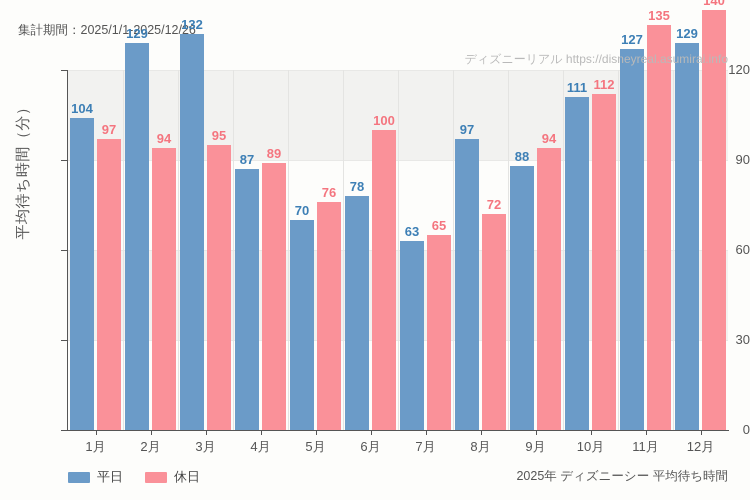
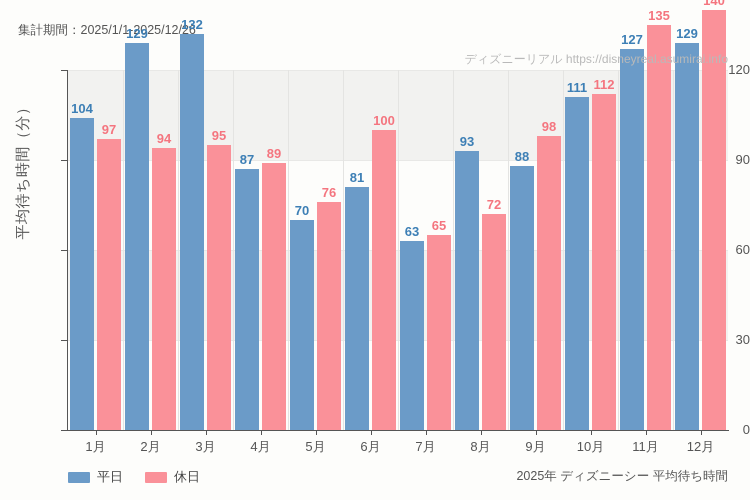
平日/6月: 78 -> 81
平日/8月: 97 -> 93
休日/9月: 94 -> 98
